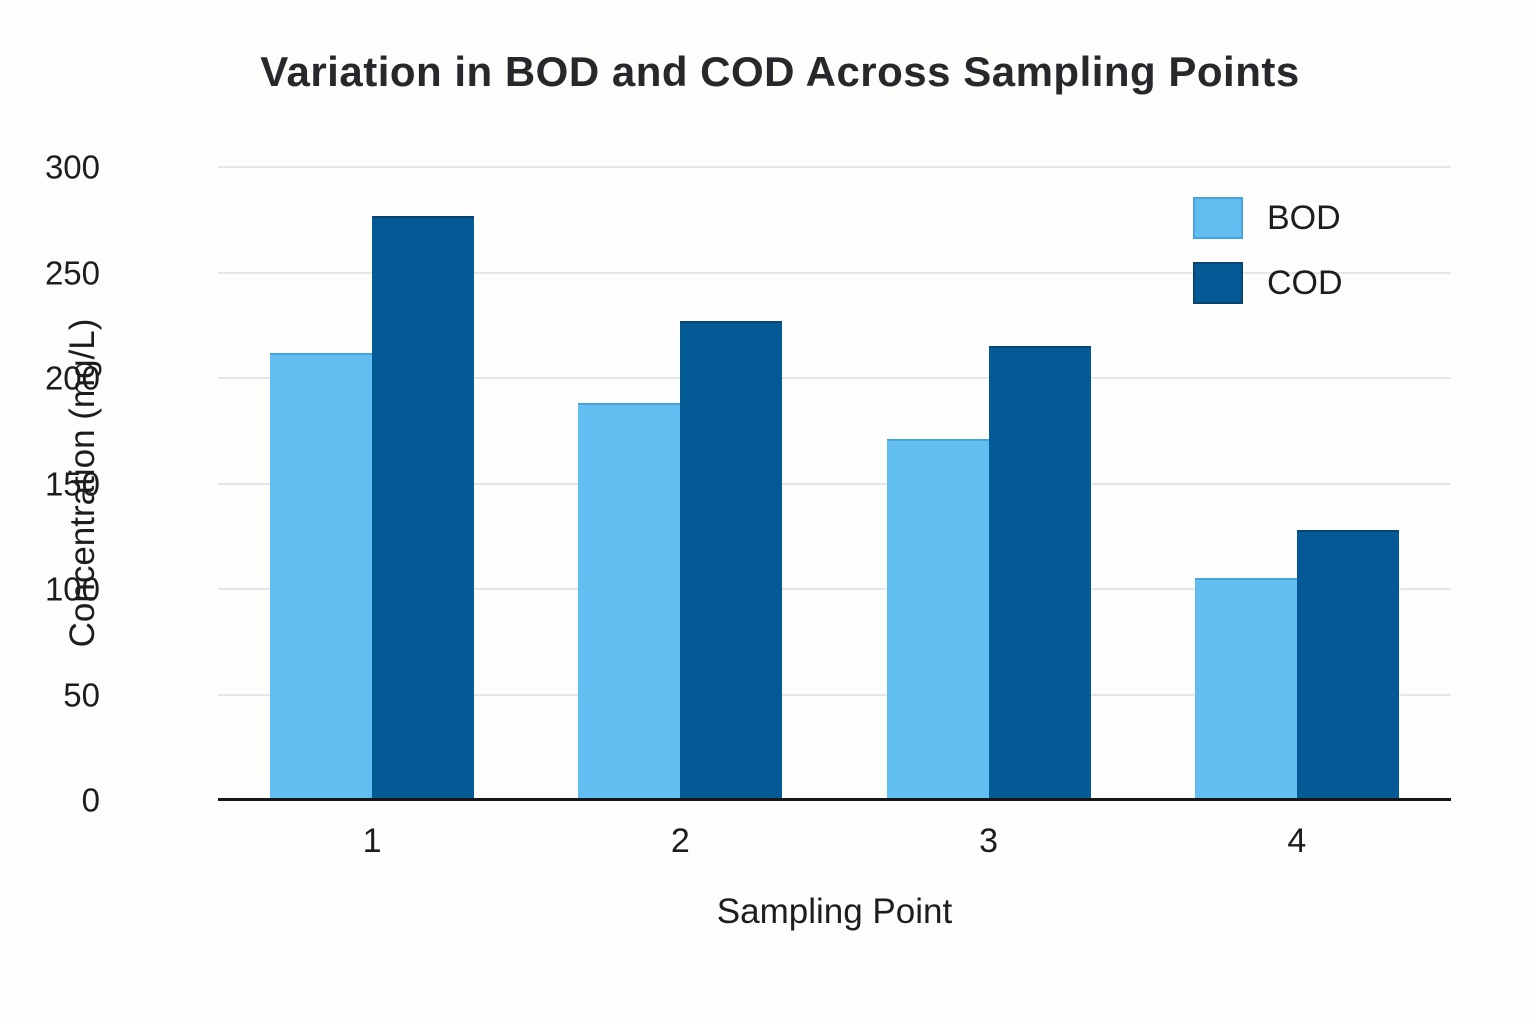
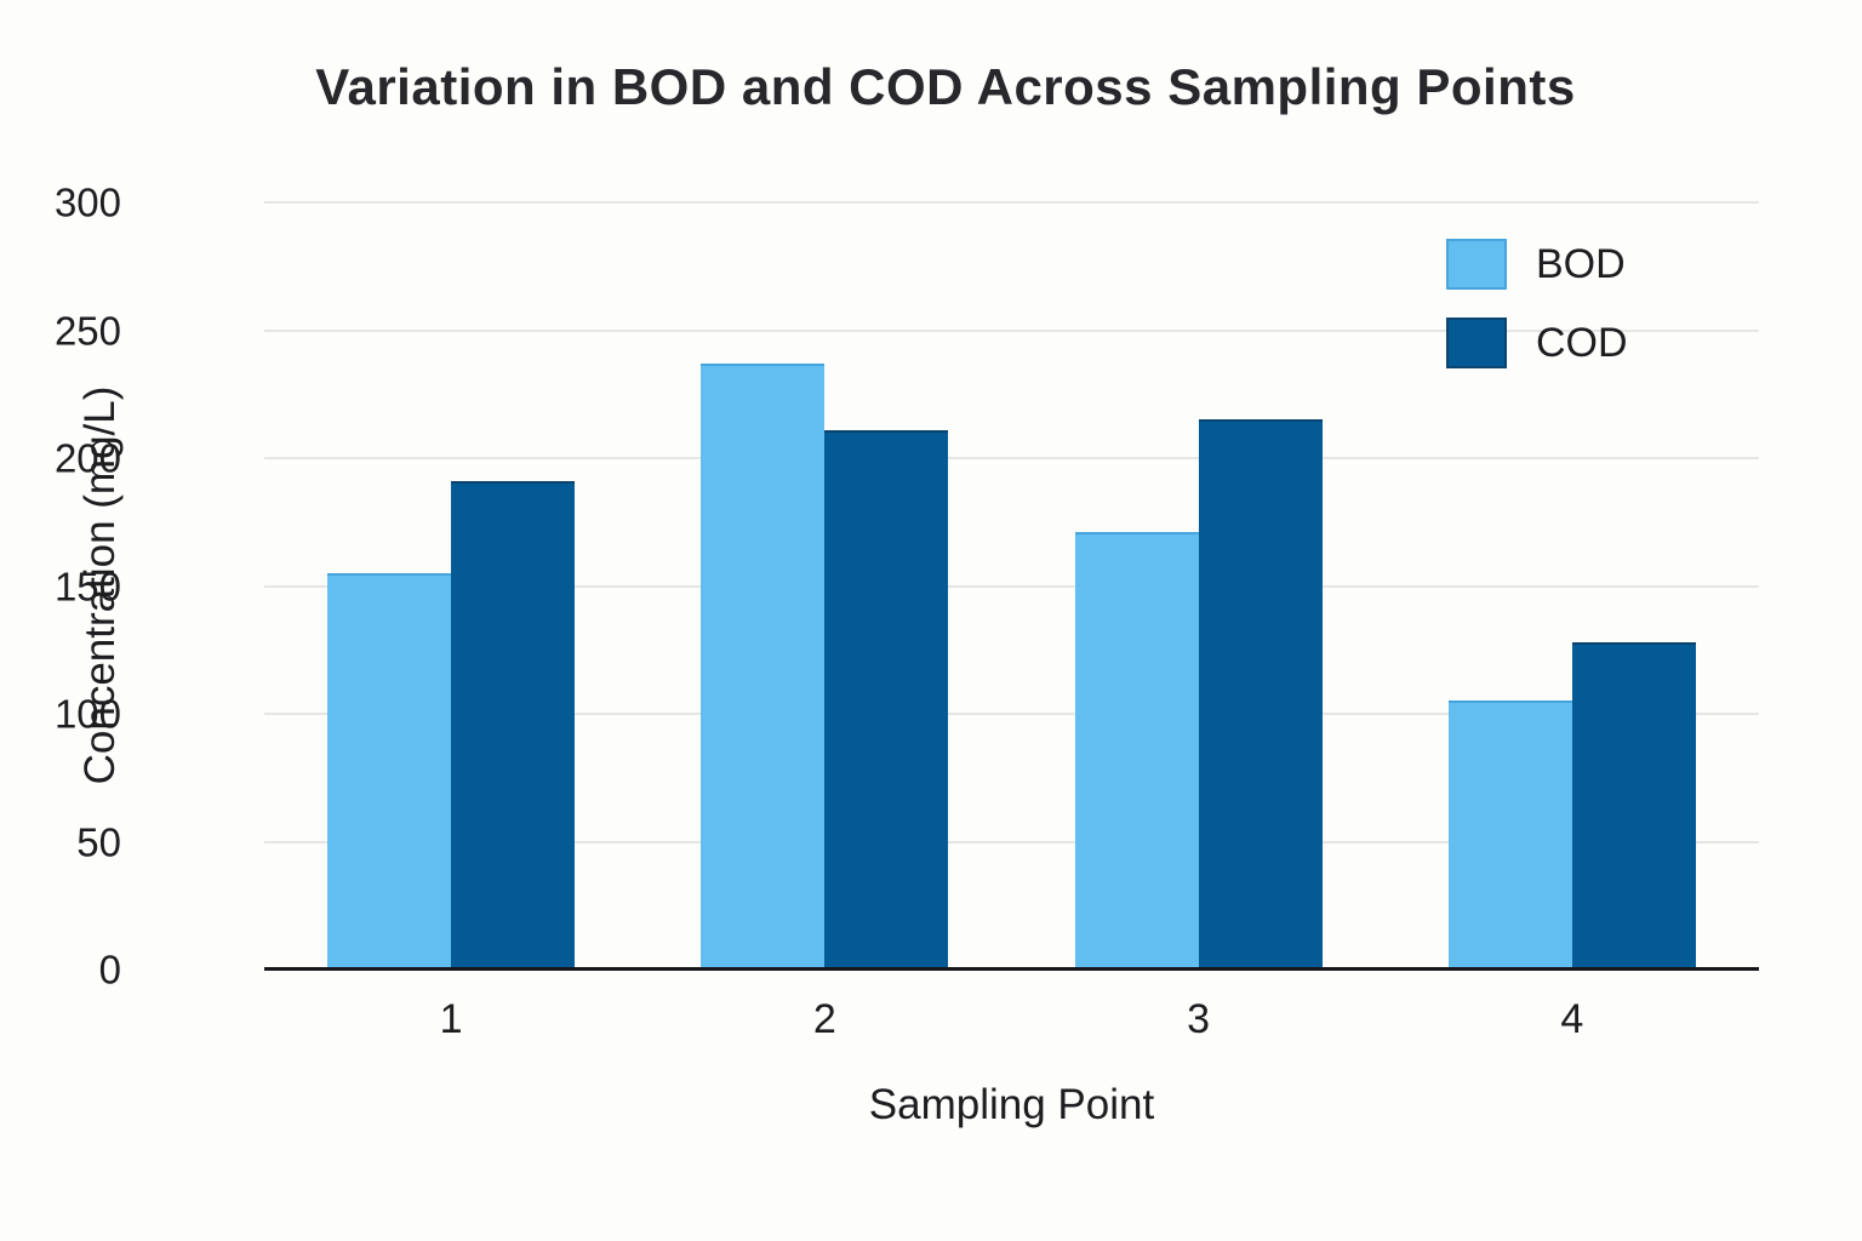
BOD/1: 212 -> 155
COD/1: 277 -> 191
BOD/2: 188 -> 237
COD/2: 227 -> 211
